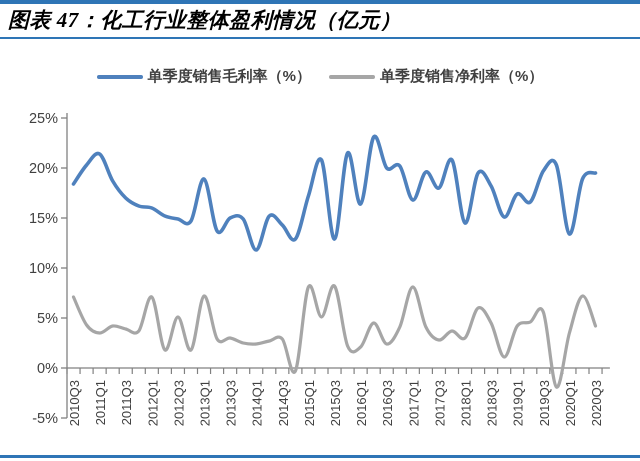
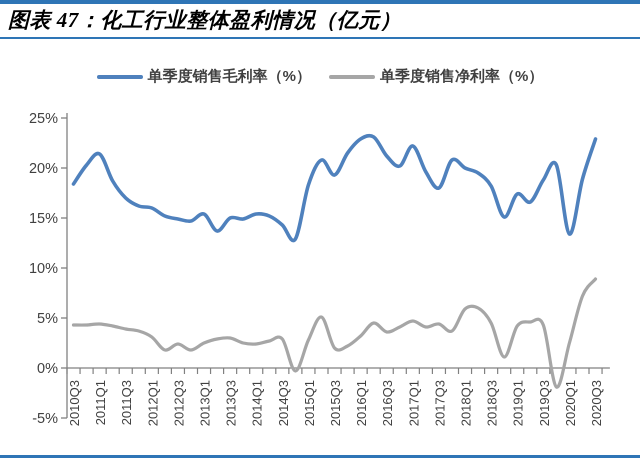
单季度销售净利率（%）/2010Q3: 7.1% -> 4.3%
单季度销售净利率（%）/2011Q1: 3.5% -> 4.4%
单季度销售净利率（%）/2012Q1: 7.1% -> 3.1%
单季度销售净利率（%）/2012Q3: 5.1% -> 2.4%
单季度销售毛利率（%）/2013Q1: 18.9% -> 15.4%
单季度销售净利率（%）/2013Q1: 7.2% -> 2.5%
单季度销售毛利率（%）/2014Q1: 11.8% -> 15.4%
单季度销售毛利率（%）/2015Q1: 17.2% -> 18.3%
单季度销售净利率（%）/2015Q1: 8.1% -> 2.8%
单季度销售毛利率（%）/2015Q3: 12.9% -> 19.3%
单季度销售净利率（%）/2015Q3: 8.2% -> 2.0%
单季度销售毛利率（%）/2016Q1: 16.4% -> 22.9%
单季度销售净利率（%）/2016Q1: 2.1% -> 3.2%
单季度销售毛利率（%）/2016Q3: 20.0% -> 21.2%
单季度销售净利率（%）/2016Q3: 2.4% -> 3.6%
单季度销售毛利率（%）/2017Q1: 16.8% -> 22.2%
单季度销售净利率（%）/2017Q1: 8.1% -> 4.7%
单季度销售净利率（%）/2017Q3: 2.8% -> 4.4%
单季度销售毛利率（%）/2018Q1: 14.5% -> 20.0%
单季度销售净利率（%）/2018Q1: 3.0% -> 5.9%
单季度销售毛利率（%）/2019Q3: 19.7% -> 18.8%
单季度销售净利率（%）/2019Q3: 5.6% -> 4.3%
单季度销售净利率（%）/2020Q1: 3.5% -> 2.5%
单季度销售毛利率（%）/2020Q3: 19.5% -> 22.9%
单季度销售净利率（%）/2020Q3: 4.2% -> 8.9%
